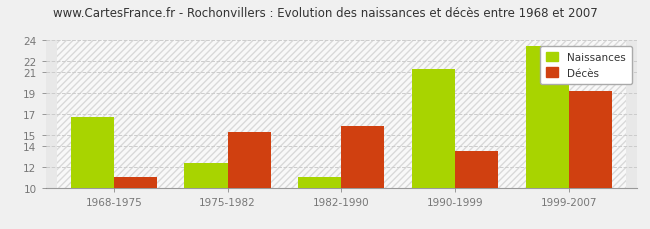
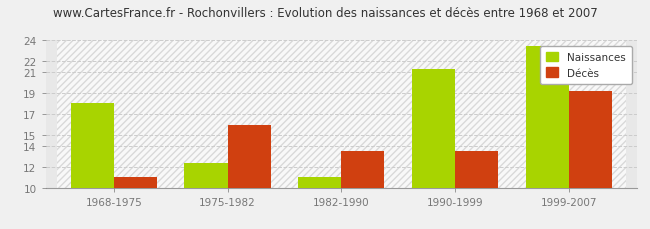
Naissances/1968-1975: 16.7 -> 18.0
Décès/1975-1982: 15.3 -> 16.0
Décès/1982-1990: 15.9 -> 13.5
